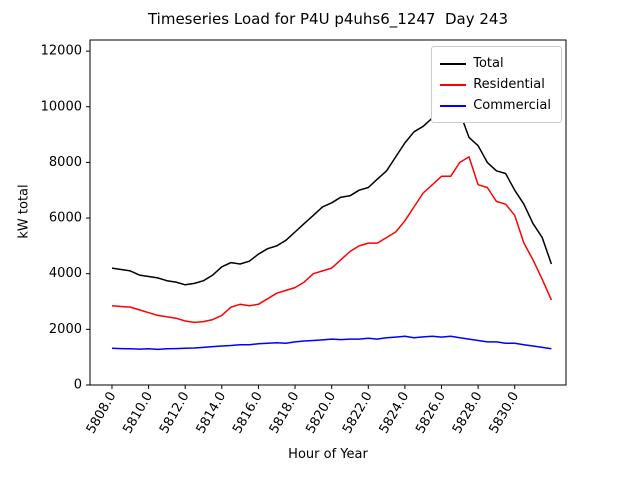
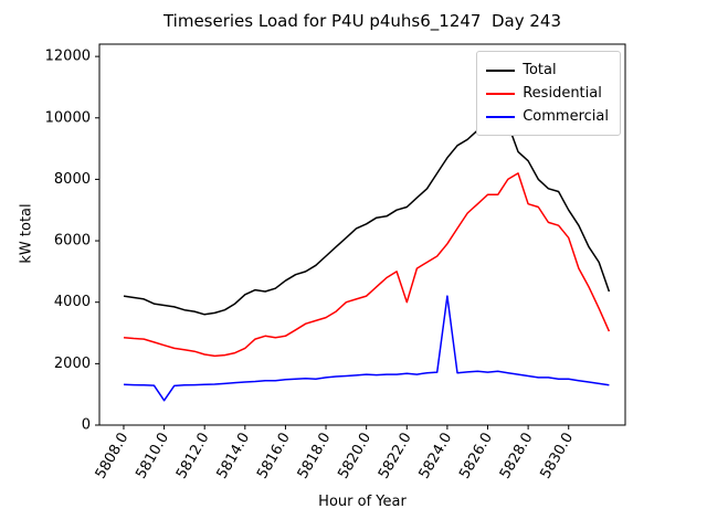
Commercial/5810.0: 1300 -> 800
Residential/5822.0: 5100 -> 4000
Commercial/5824.0: 1800 -> 4200
